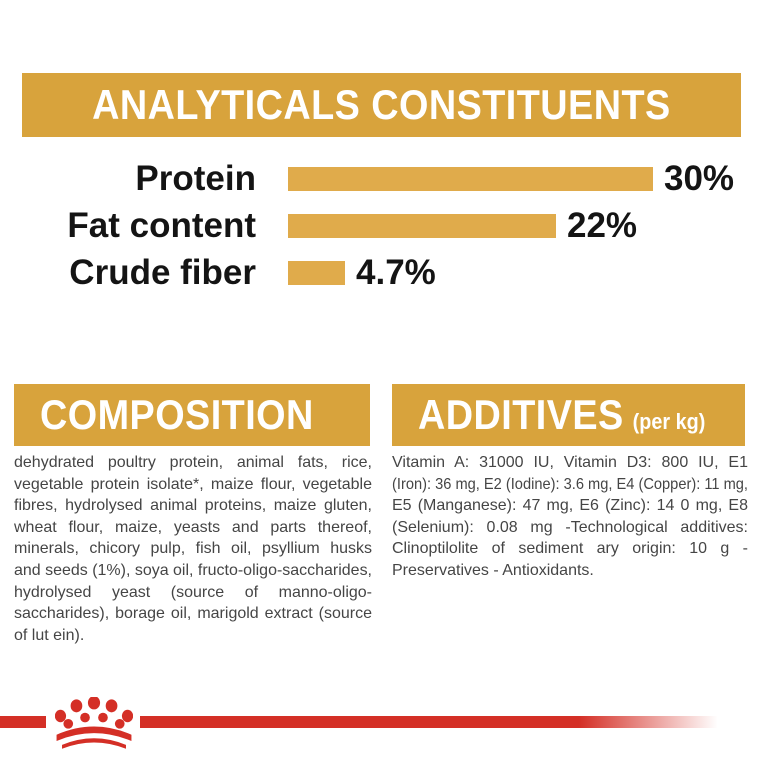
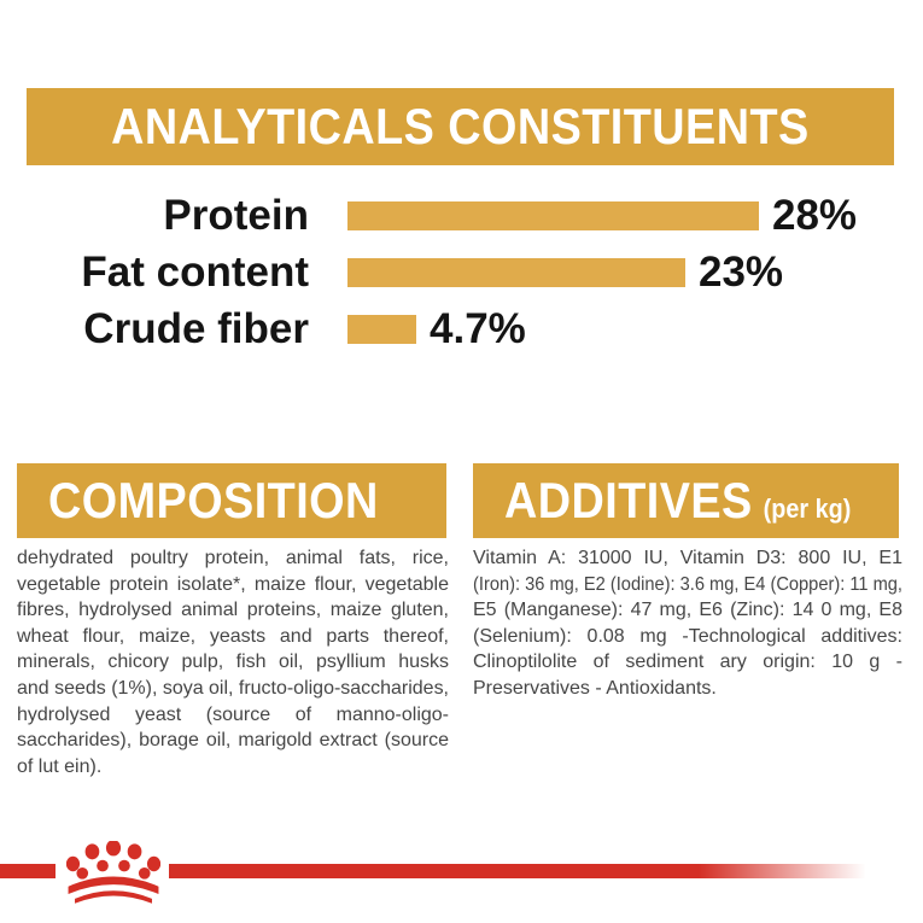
Protein: 30% -> 28%
Fat content: 22% -> 23%
